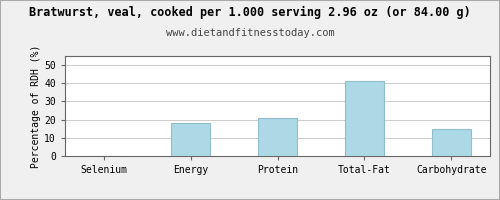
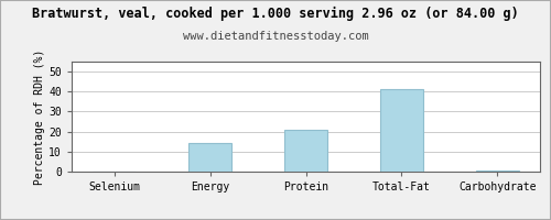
Energy: 18 -> 14
Carbohydrate: 15 -> 0
